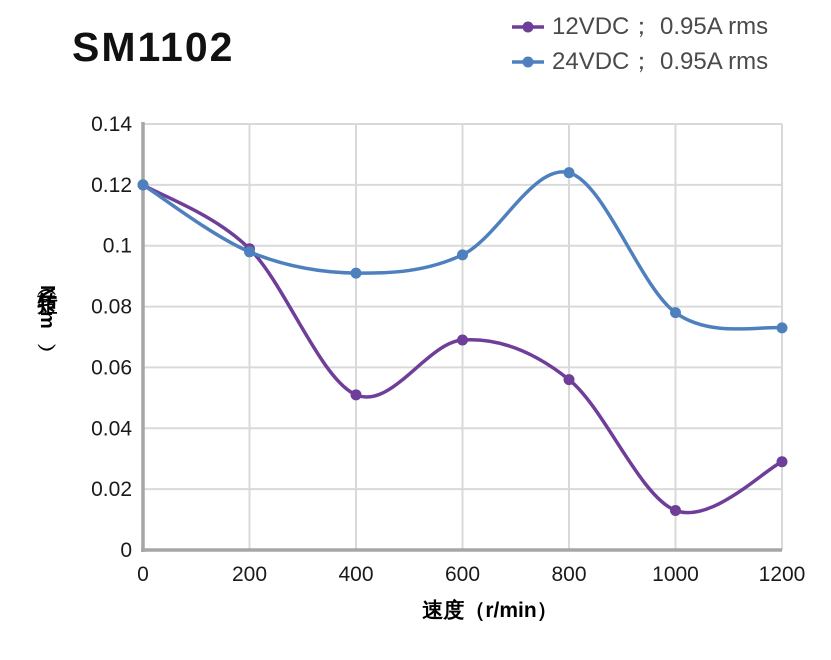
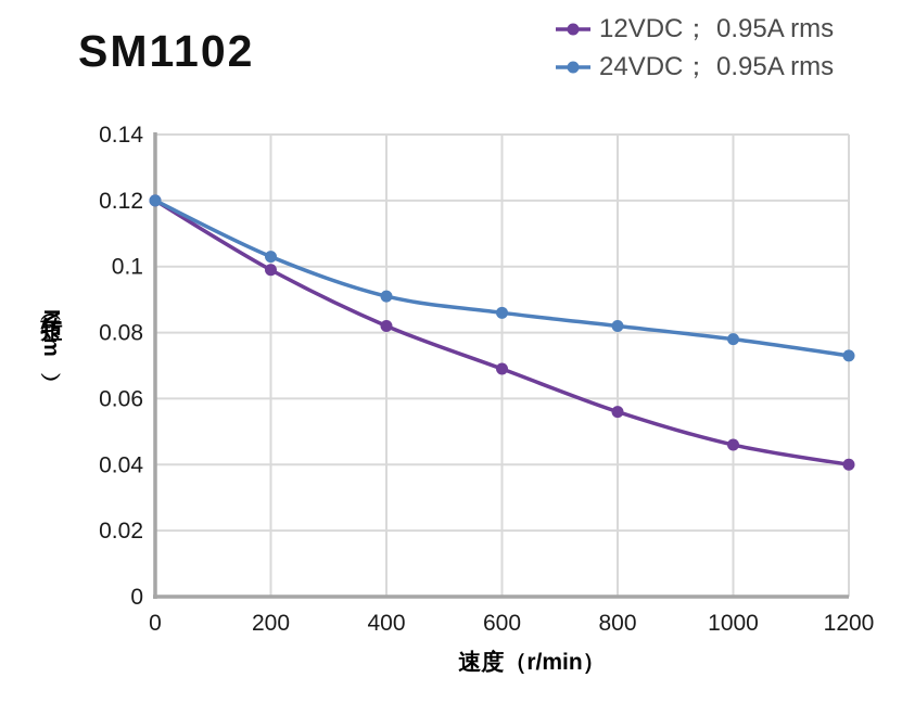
24VDC； 0.95A rms/200: 0.098 -> 0.103
12VDC； 0.95A rms/400: 0.051 -> 0.082
24VDC； 0.95A rms/600: 0.097 -> 0.086
24VDC； 0.95A rms/800: 0.124 -> 0.082
12VDC； 0.95A rms/1000: 0.013 -> 0.046
12VDC； 0.95A rms/1200: 0.029 -> 0.040
